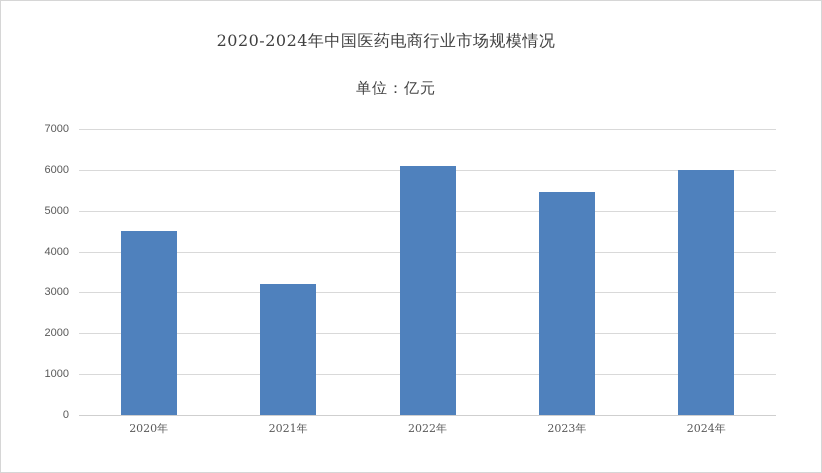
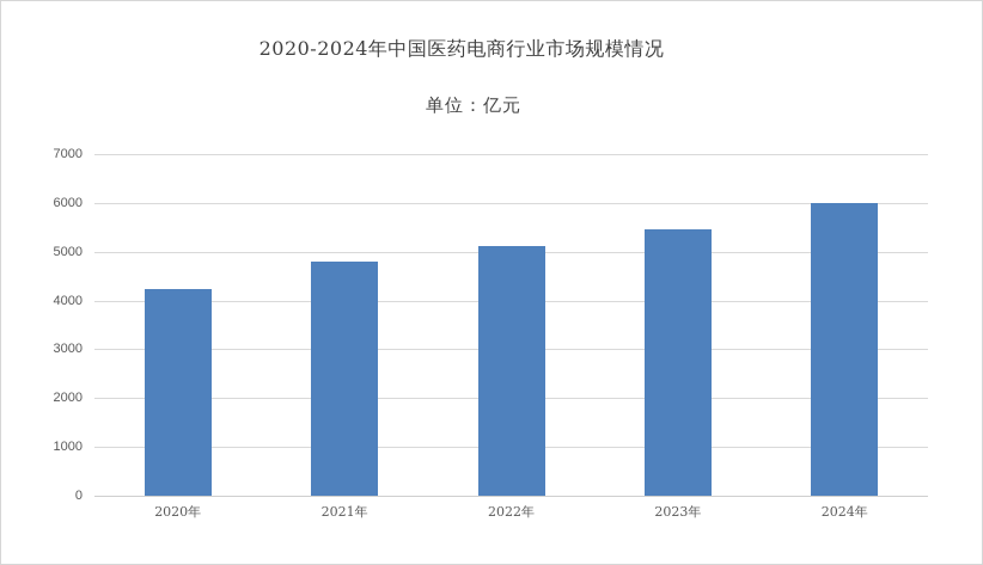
2020年: 4500 -> 4200
2021年: 3200 -> 4800
2022年: 6100 -> 5100
